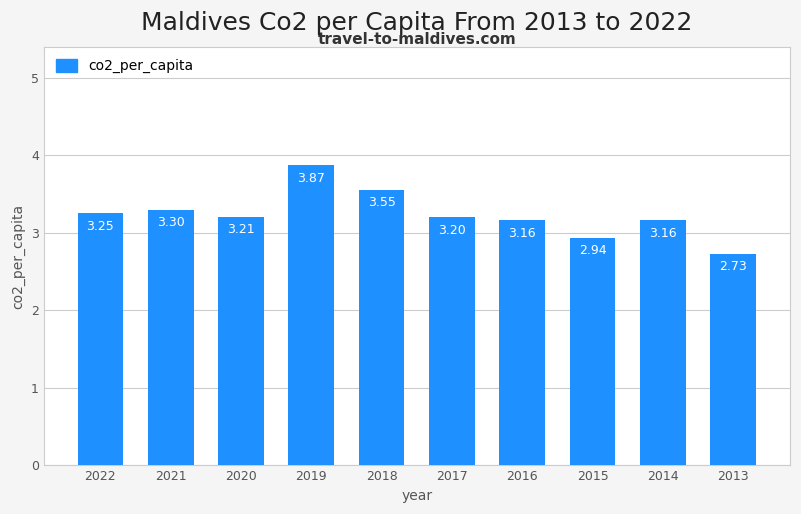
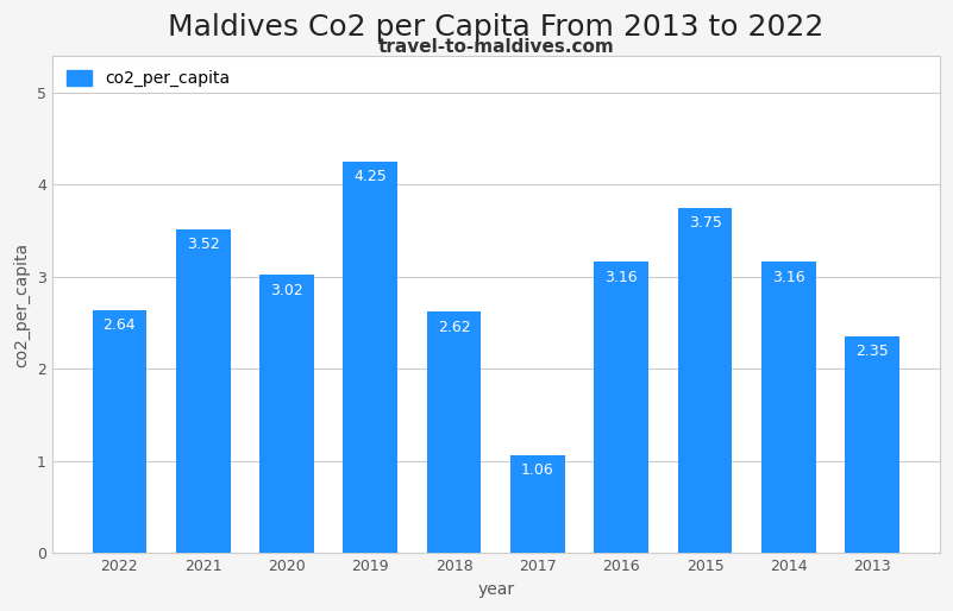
2022: 3.25 -> 2.64
2021: 3.30 -> 3.52
2020: 3.21 -> 3.02
2019: 3.87 -> 4.25
2018: 3.55 -> 2.62
2017: 3.20 -> 1.06
2015: 2.94 -> 3.75
2013: 2.73 -> 2.35
